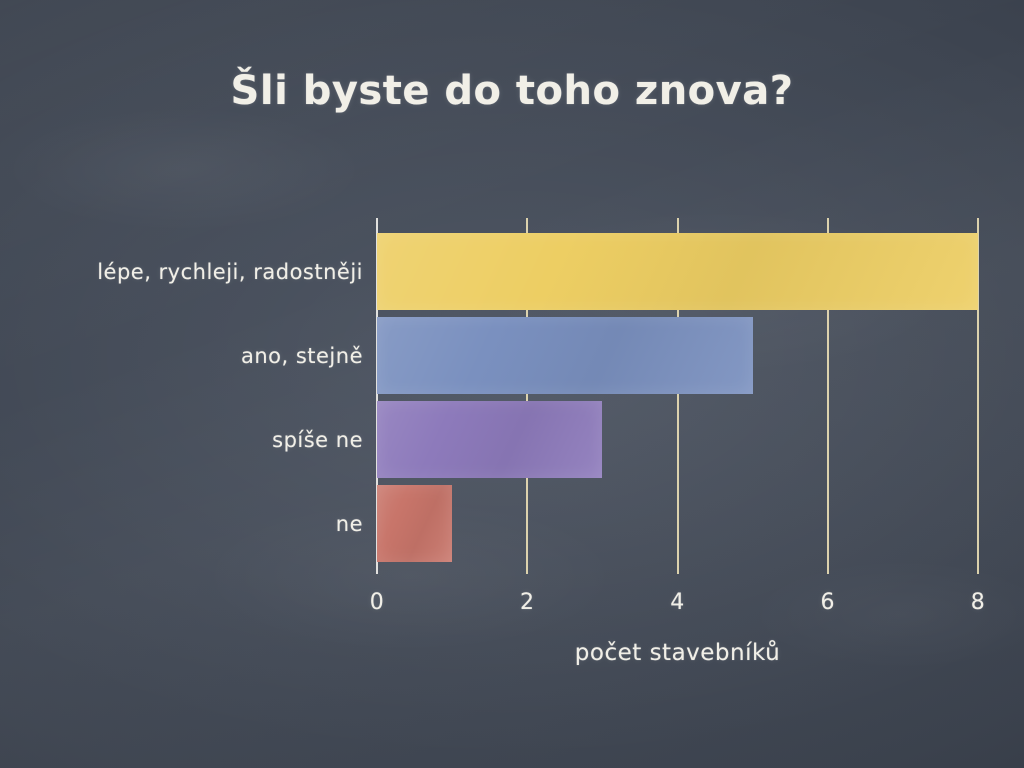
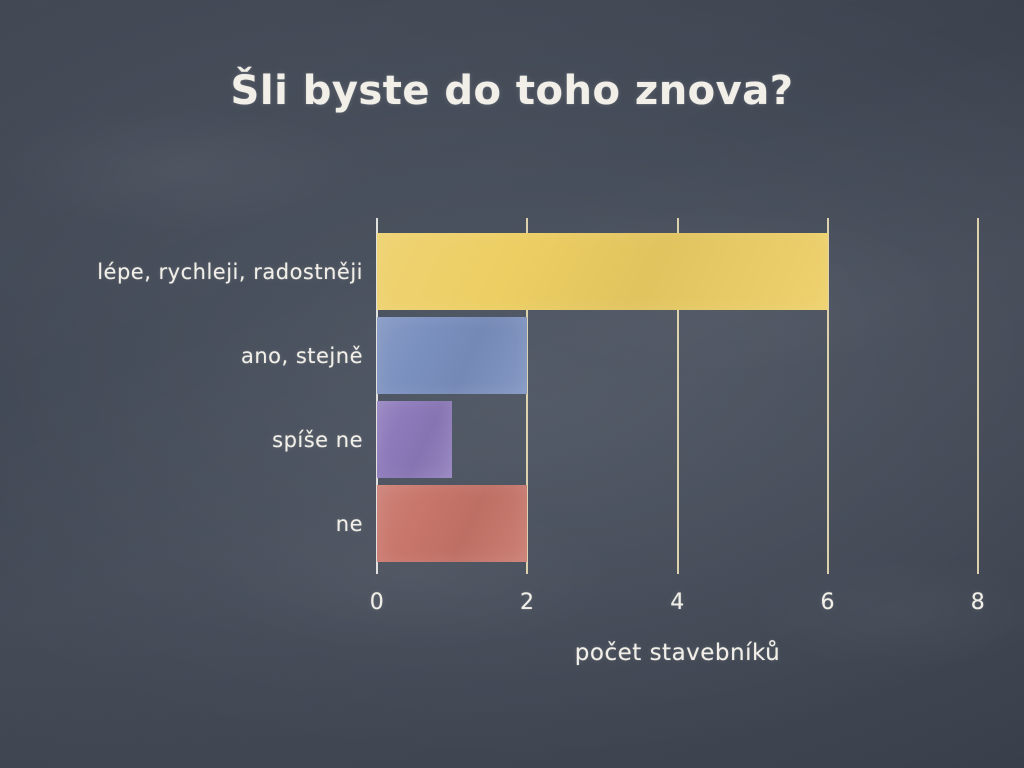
lépe, rychleji, radostněji: 8 -> 6
ano, stejně: 5 -> 2
spíše ne: 3 -> 1
ne: 1 -> 2
